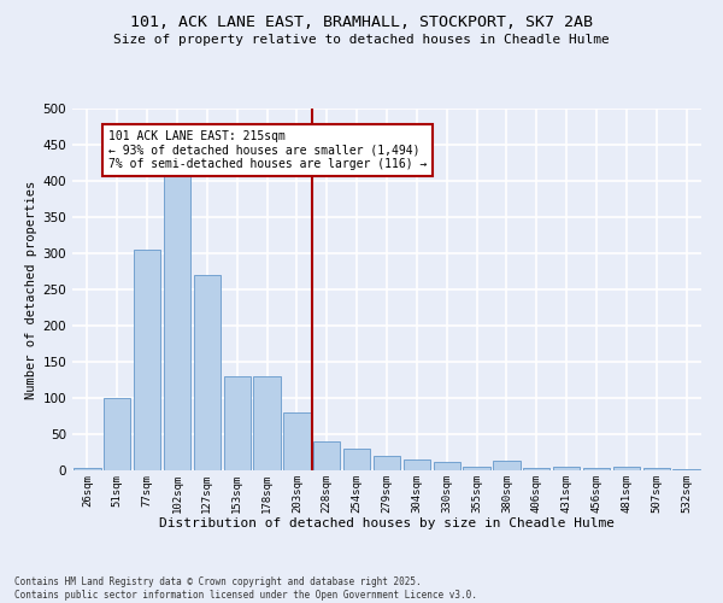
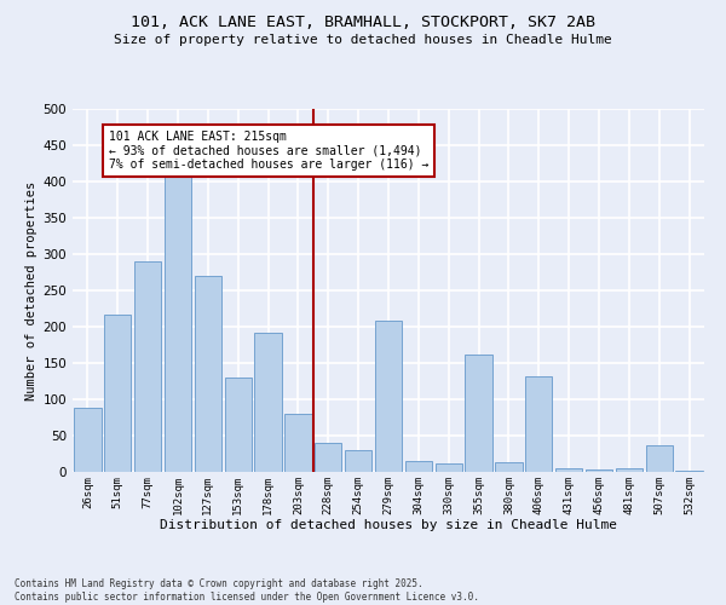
26sqm: 4 -> 88
51sqm: 100 -> 216
77sqm: 305 -> 290
178sqm: 130 -> 192
279sqm: 20 -> 208
355sqm: 5 -> 162
406sqm: 3 -> 132
507sqm: 3 -> 36
